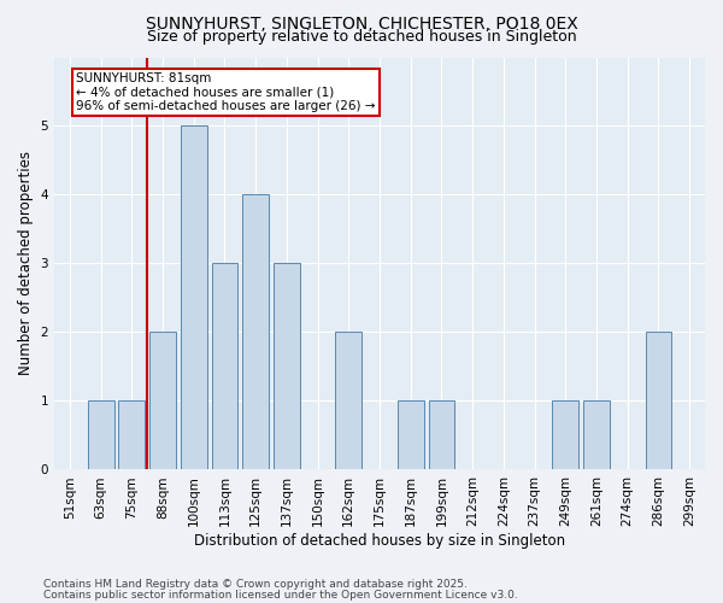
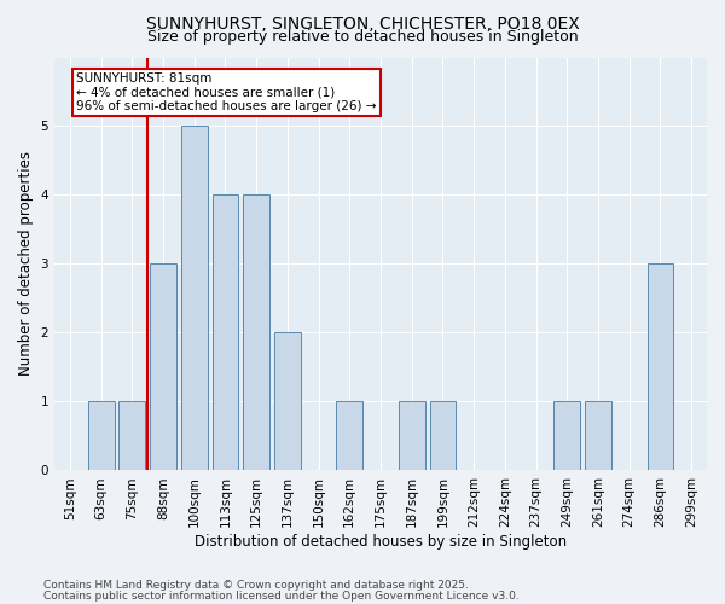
88sqm: 2 -> 3
113sqm: 3 -> 4
137sqm: 3 -> 2
162sqm: 2 -> 1
286sqm: 2 -> 3
